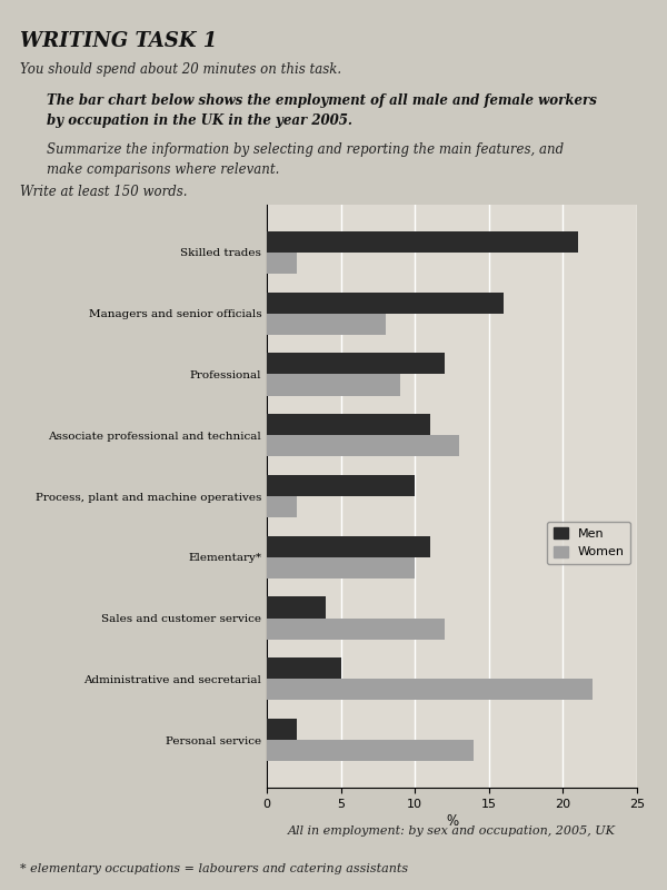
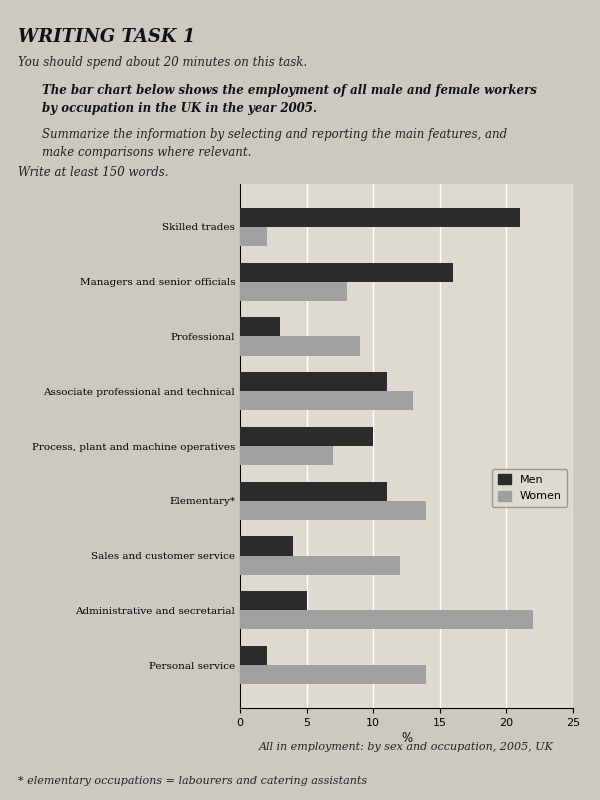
Men/Professional: 12 -> 3
Women/Process, plant and machine operatives: 2 -> 7
Women/Elementary*: 10 -> 14
